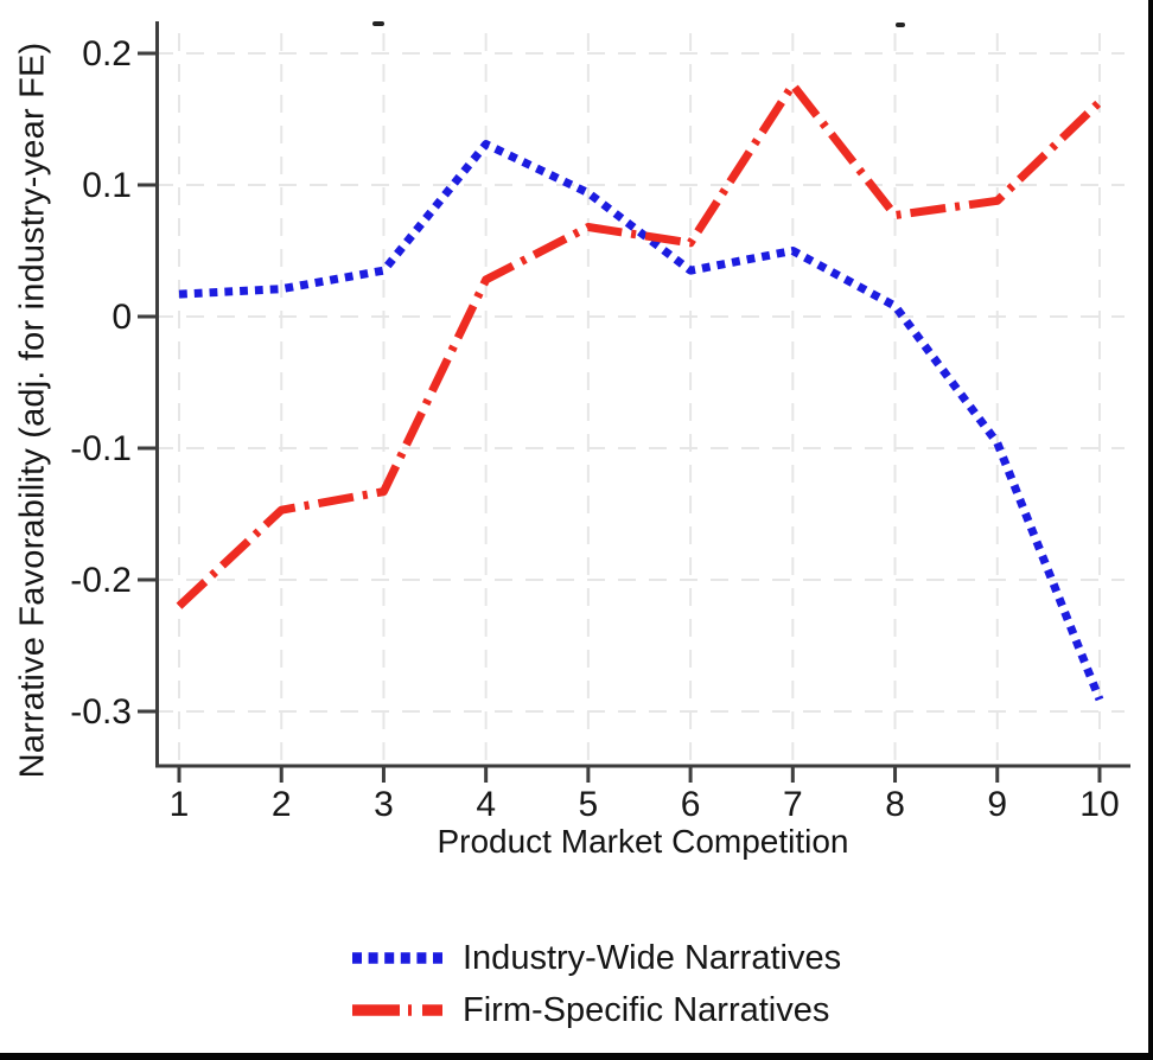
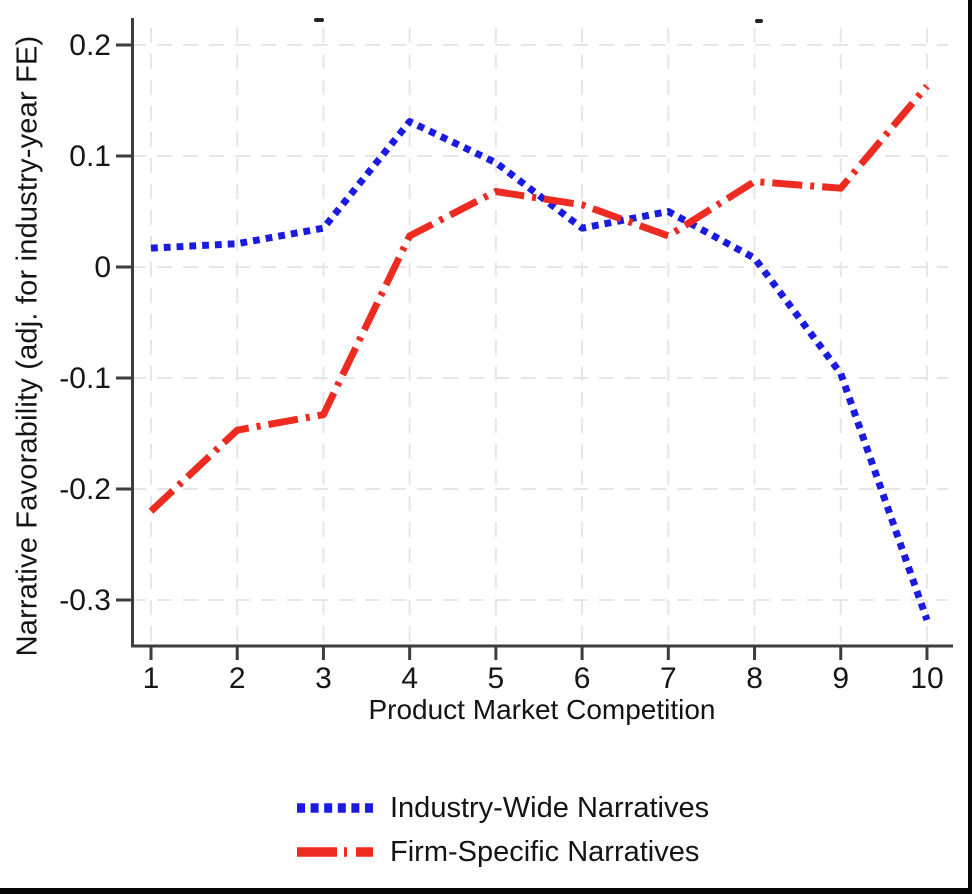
Firm-Specific Narratives/7: 0.176 -> 0.028
Firm-Specific Narratives/9: 0.088 -> 0.071
Industry-Wide Narratives/10: -0.291 -> -0.318
